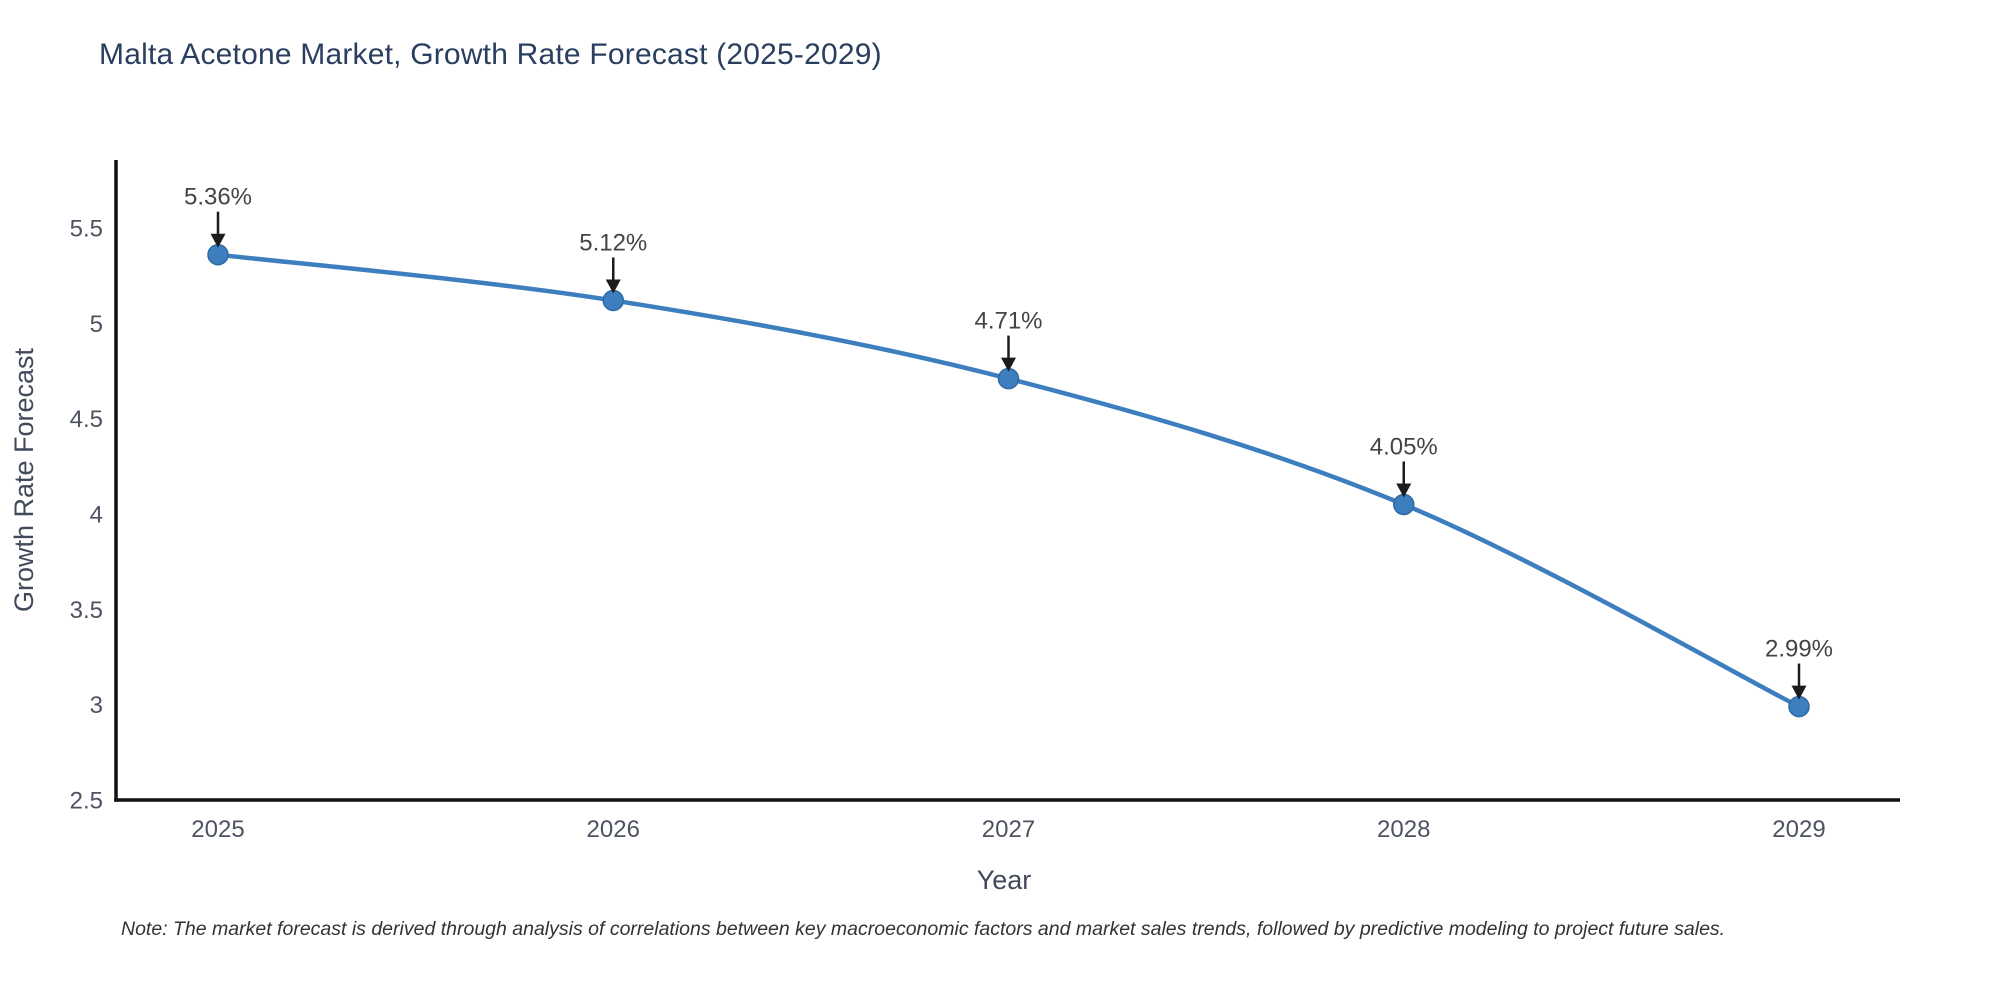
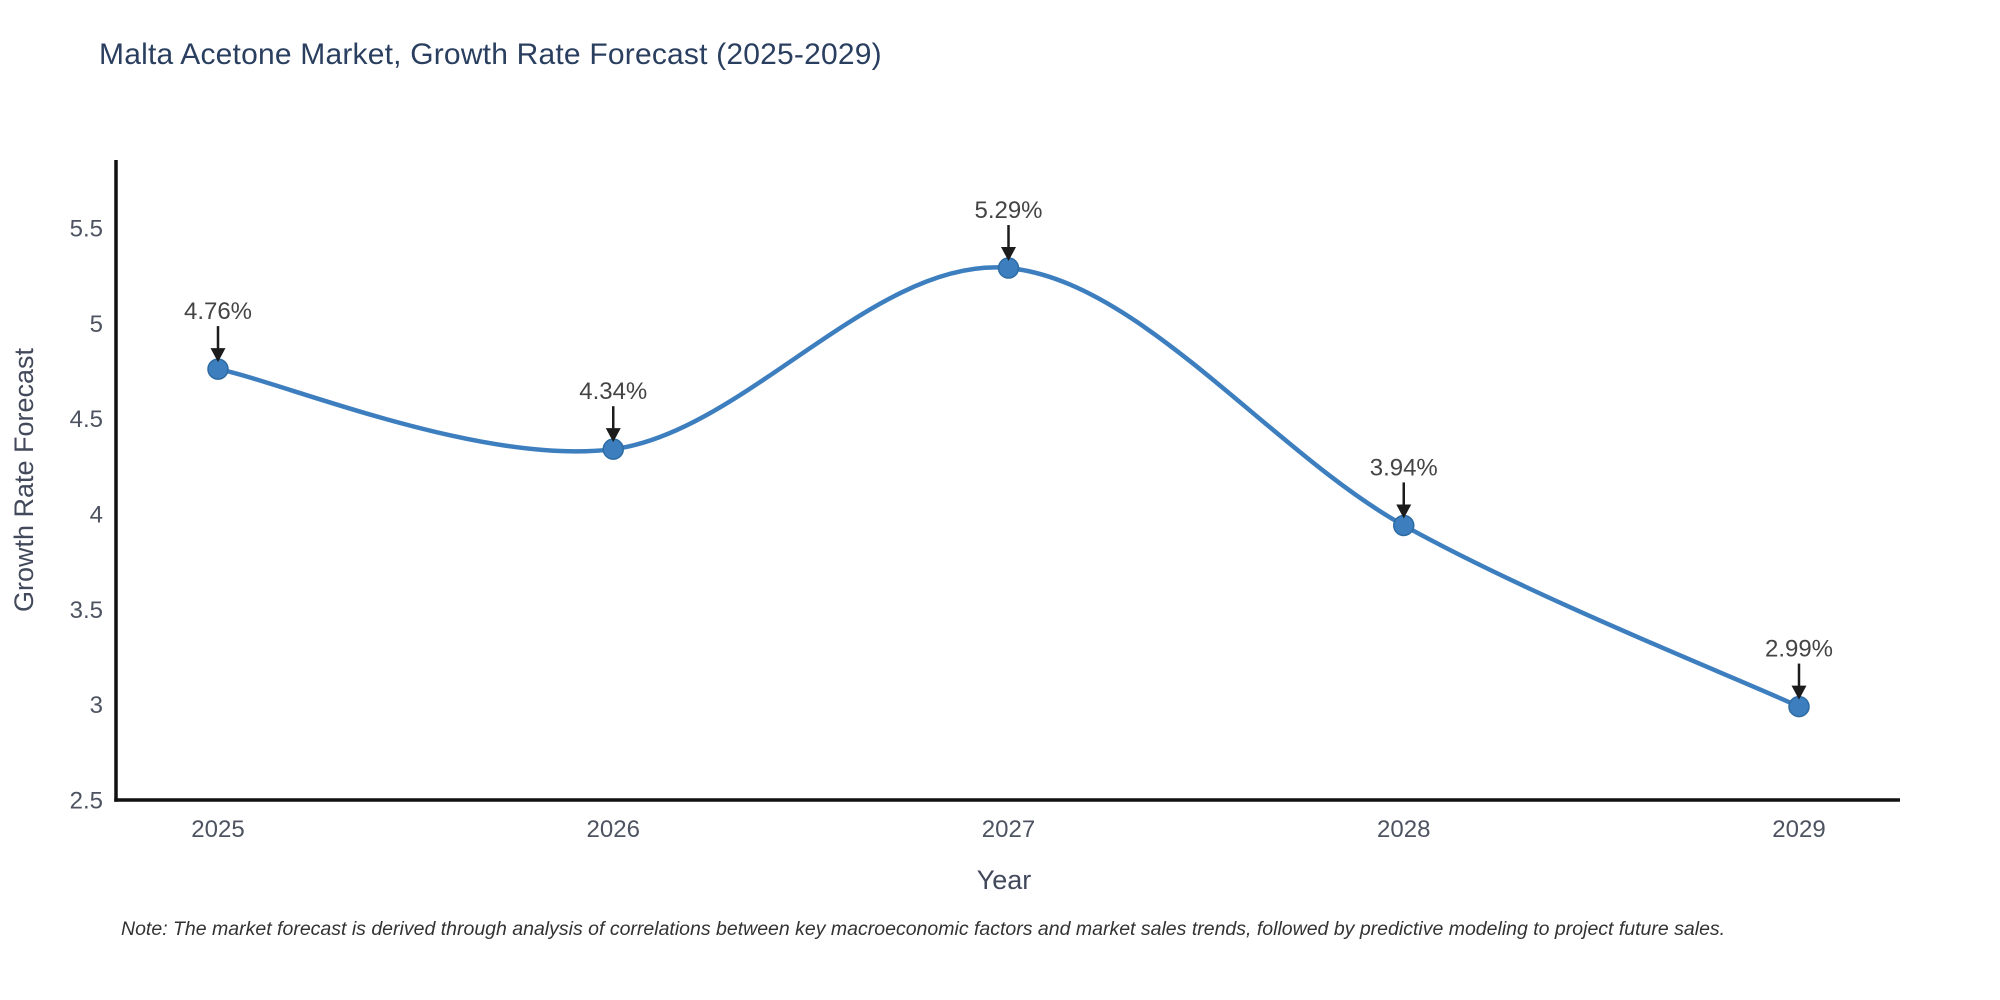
2025: 5.36% -> 4.76%
2026: 5.12% -> 4.34%
2027: 4.71% -> 5.29%
2028: 4.05% -> 3.94%
